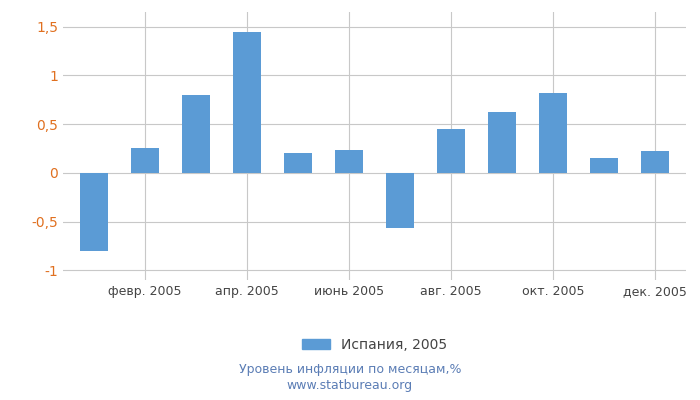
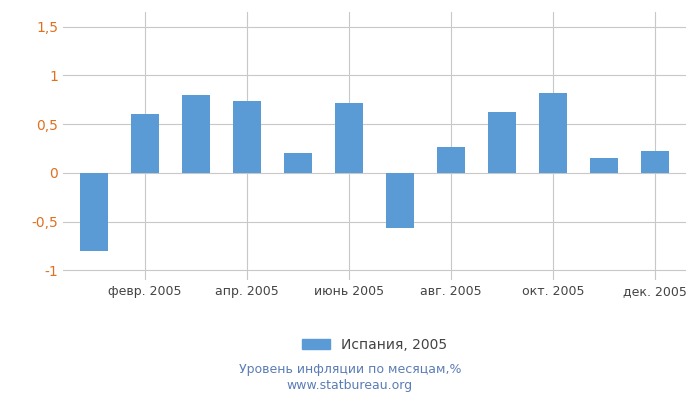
февр. 2005: 0,25 -> 0,60
апр. 2005: 1,44 -> 0,74
июнь 2005: 0,23 -> 0,72
авг. 2005: 0,45 -> 0,26
